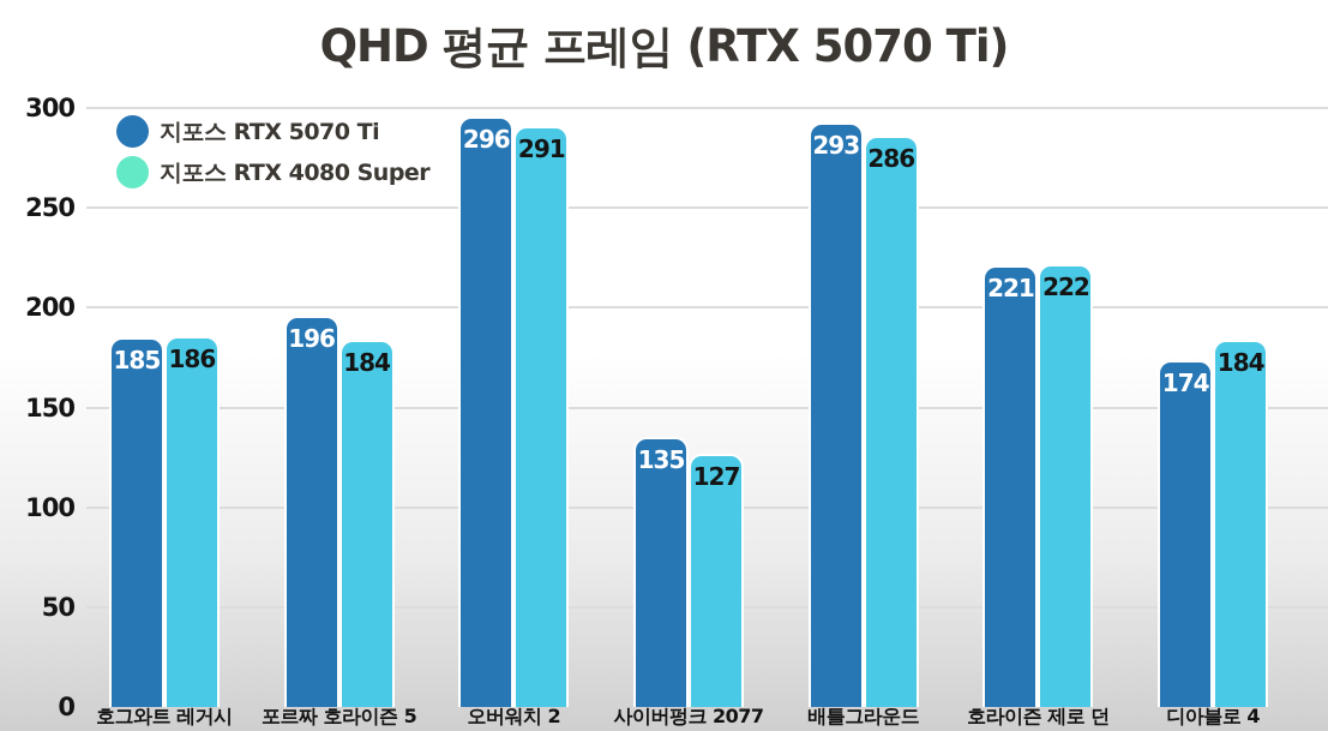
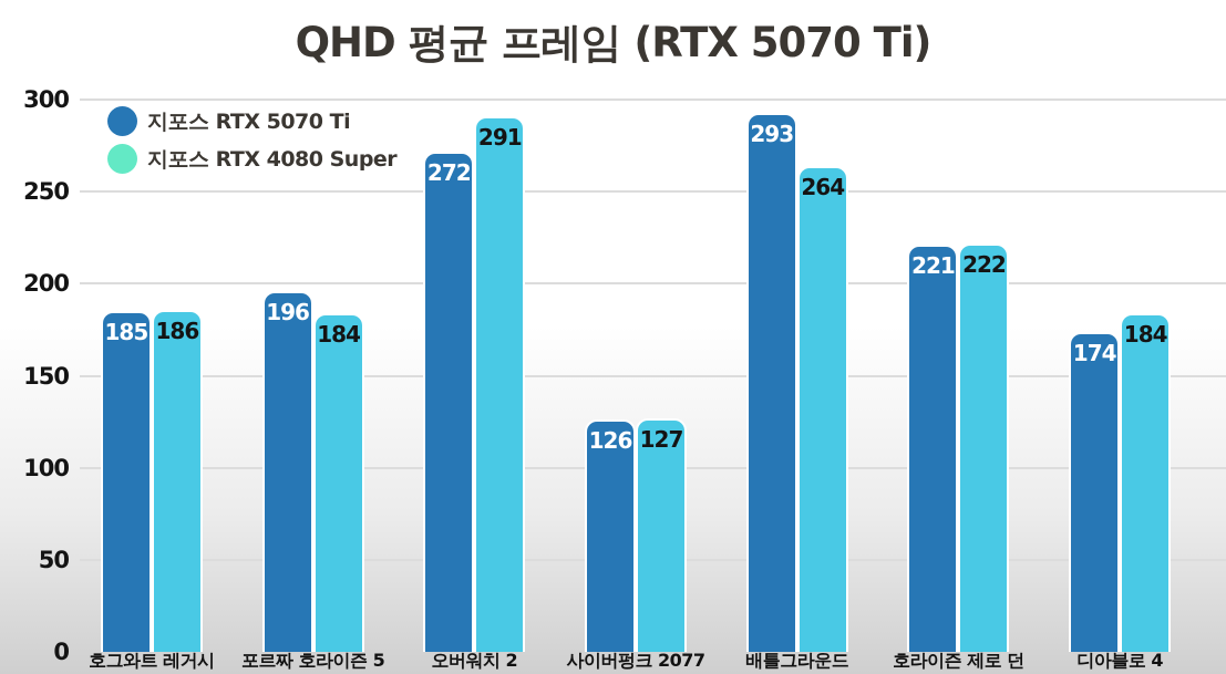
지포스 RTX 5070 Ti/오버워치 2: 296 -> 272
지포스 RTX 5070 Ti/사이버펑크 2077: 135 -> 126
지포스 RTX 4080 Super/배틀그라운드: 286 -> 264
